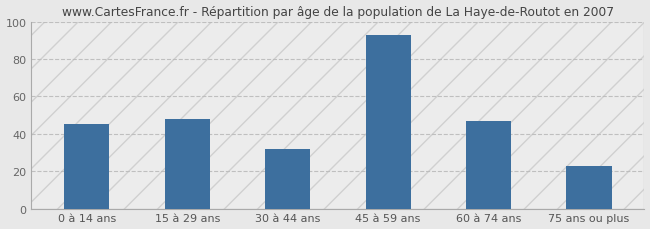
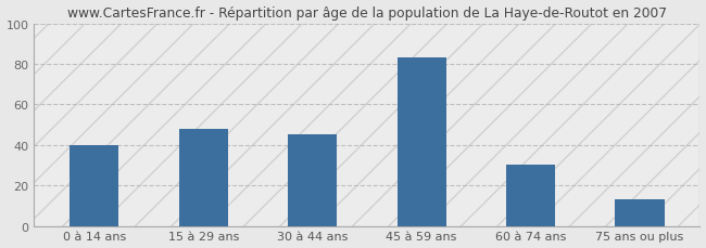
0 à 14 ans: 45 -> 40
30 à 44 ans: 32 -> 45
45 à 59 ans: 93 -> 83
60 à 74 ans: 47 -> 30
75 ans ou plus: 23 -> 13
